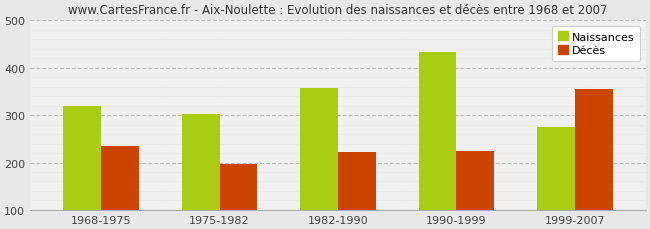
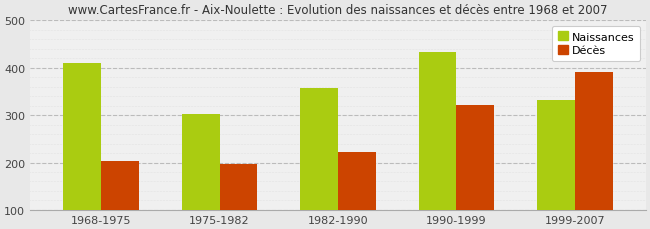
Naissances/1968-1975: 320 -> 410
Décès/1968-1975: 235 -> 204
Décès/1990-1999: 225 -> 321
Naissances/1999-2007: 275 -> 331
Décès/1999-2007: 355 -> 390
